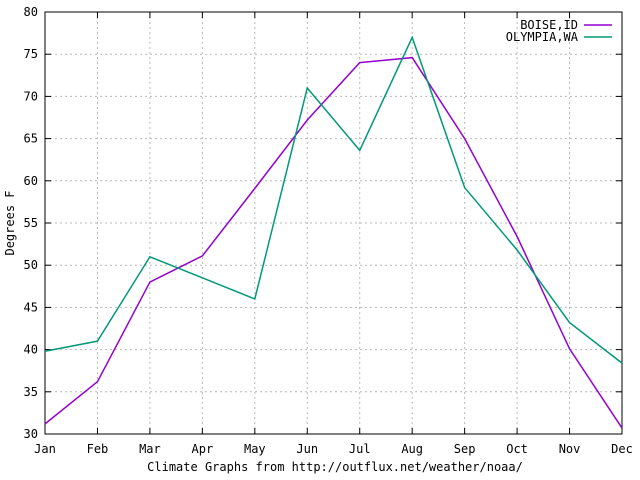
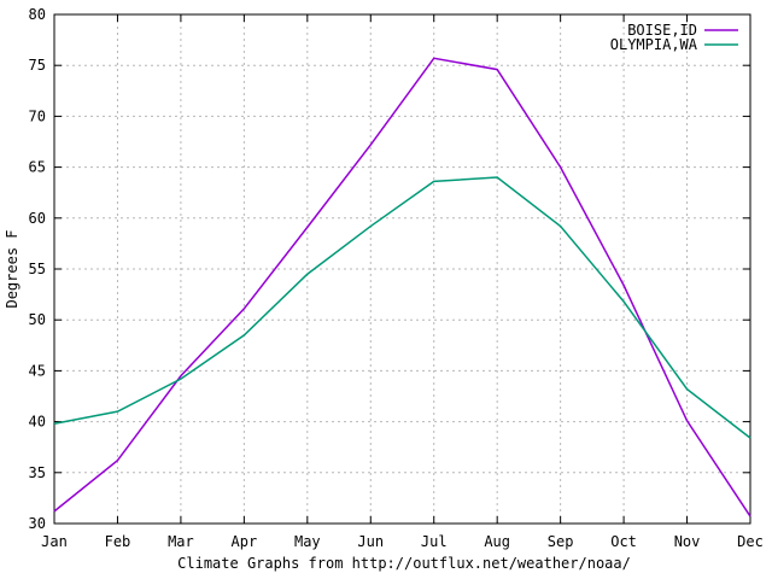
BOISE,ID/Mar: 48 -> 44
OLYMPIA,WA/Mar: 51 -> 44
OLYMPIA,WA/May: 46 -> 54
OLYMPIA,WA/Jun: 71 -> 59
BOISE,ID/Jul: 74 -> 76
OLYMPIA,WA/Aug: 77 -> 64
